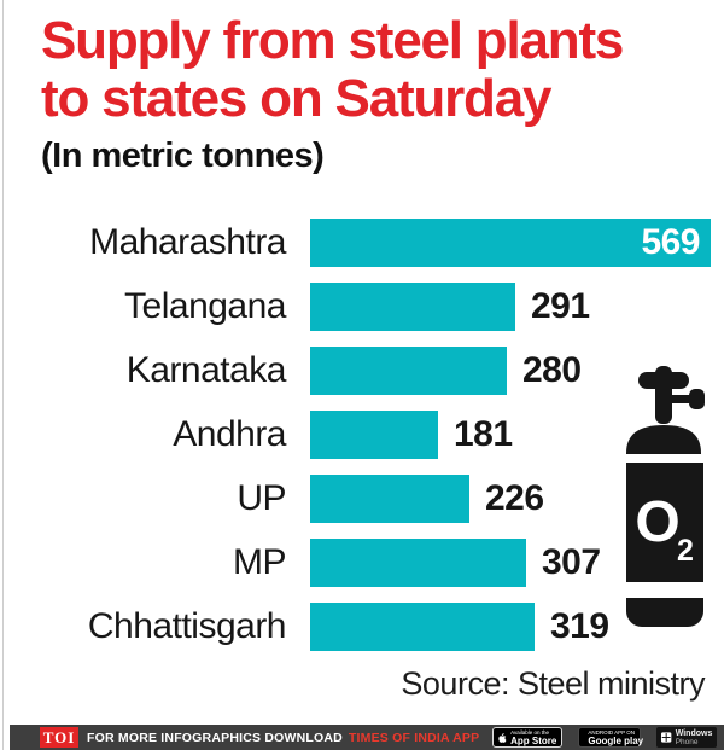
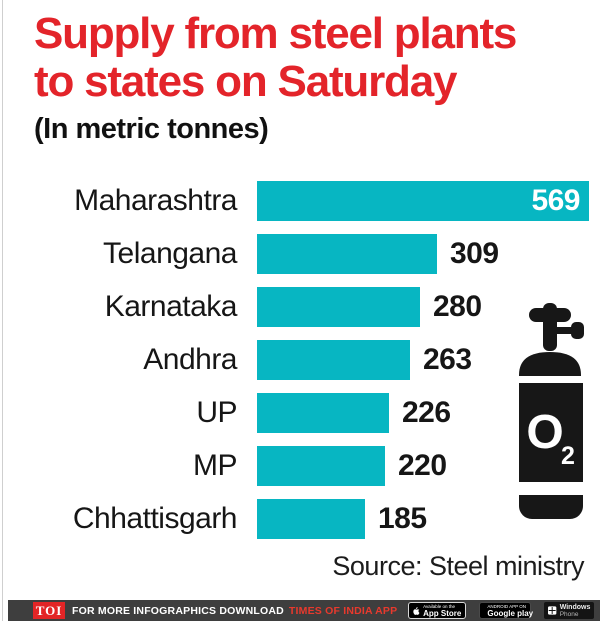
Telangana: 291 -> 309
Andhra: 181 -> 263
MP: 307 -> 220
Chhattisgarh: 319 -> 185
